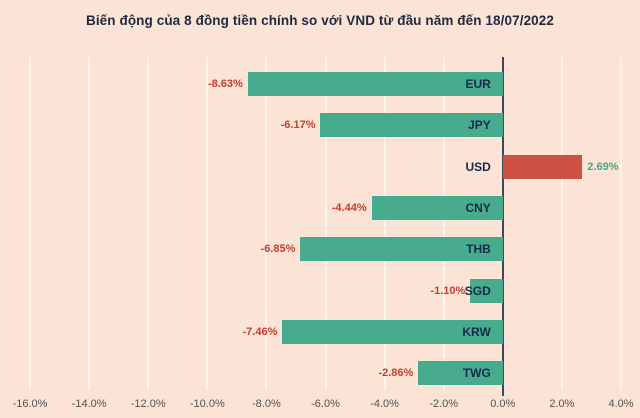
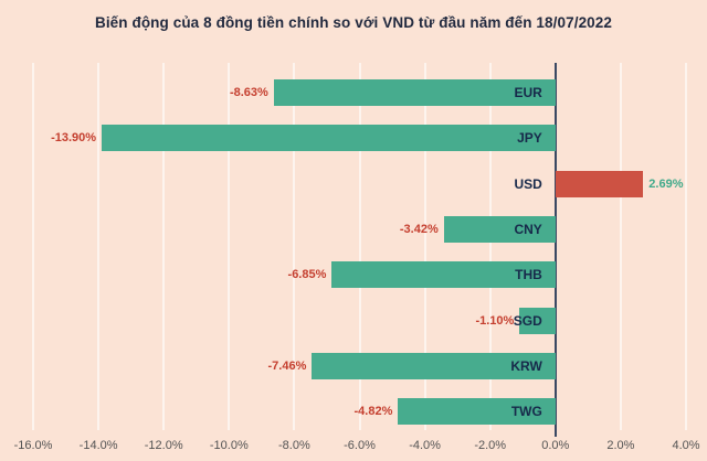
JPY: -6.17% -> -13.90%
CNY: -4.44% -> -3.42%
TWG: -2.86% -> -4.82%
